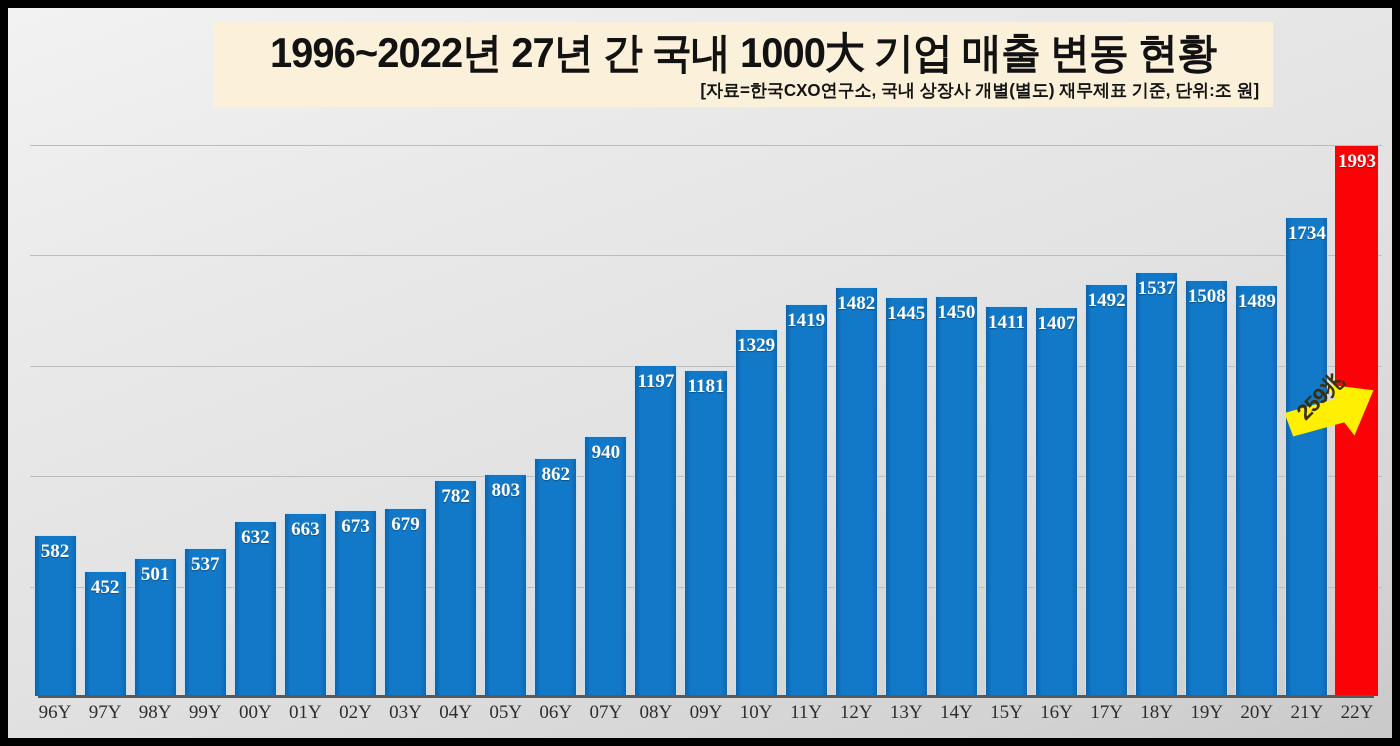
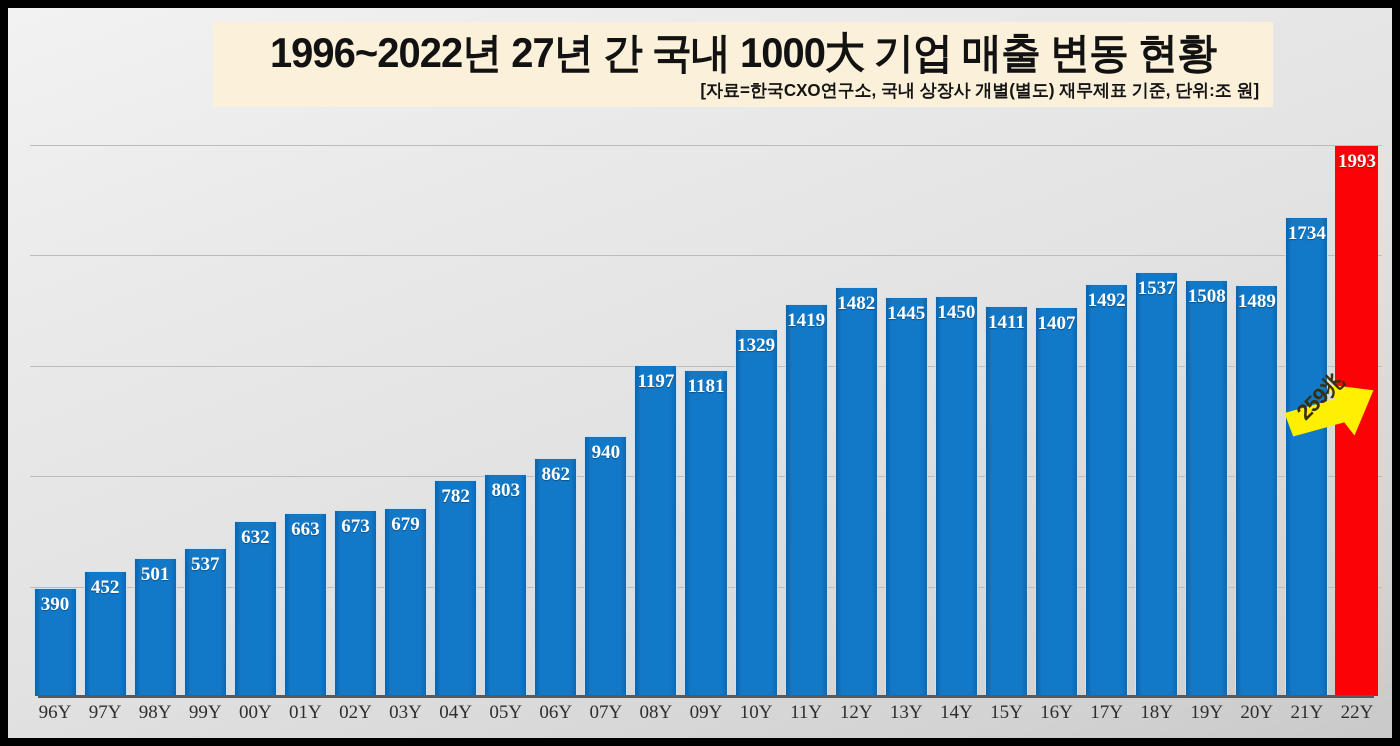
96Y: 582 -> 390
